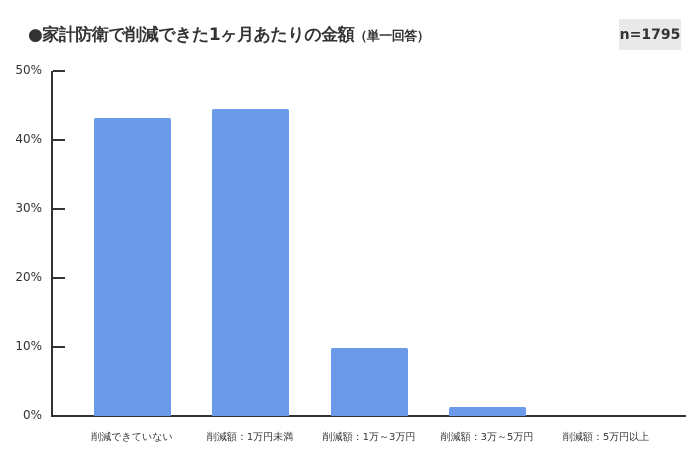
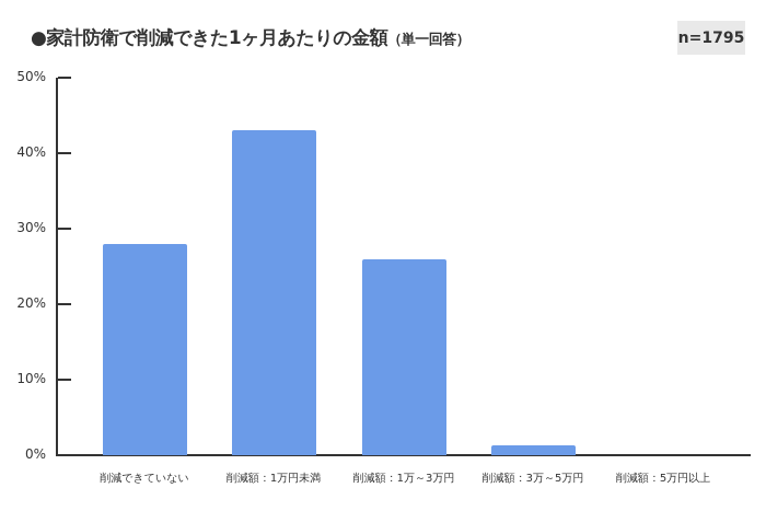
削減できていない: 43% -> 28%
削減額：1万円未満: 44% -> 43%
削減額：1万～3万円: 10% -> 26%
